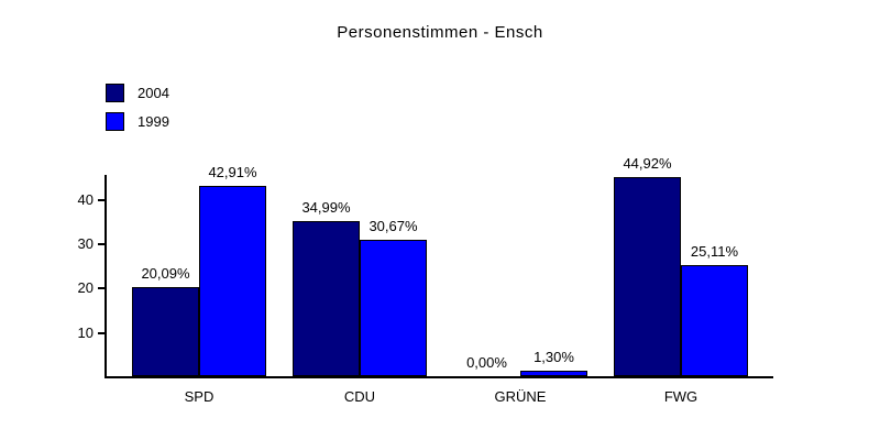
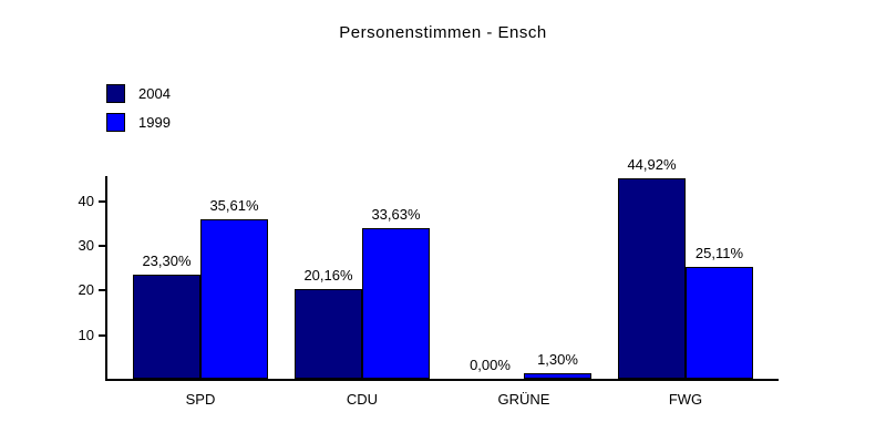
2004/SPD: 20,09% -> 23,30%
1999/SPD: 42,91% -> 35,61%
2004/CDU: 34,99% -> 20,16%
1999/CDU: 30,67% -> 33,63%
